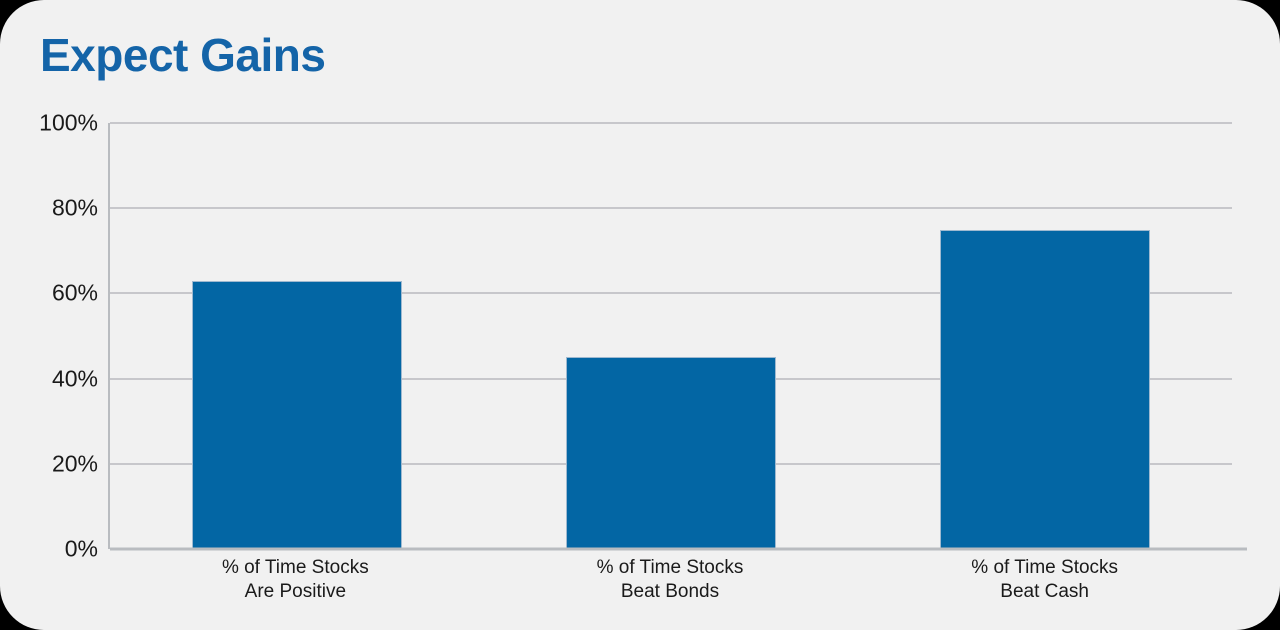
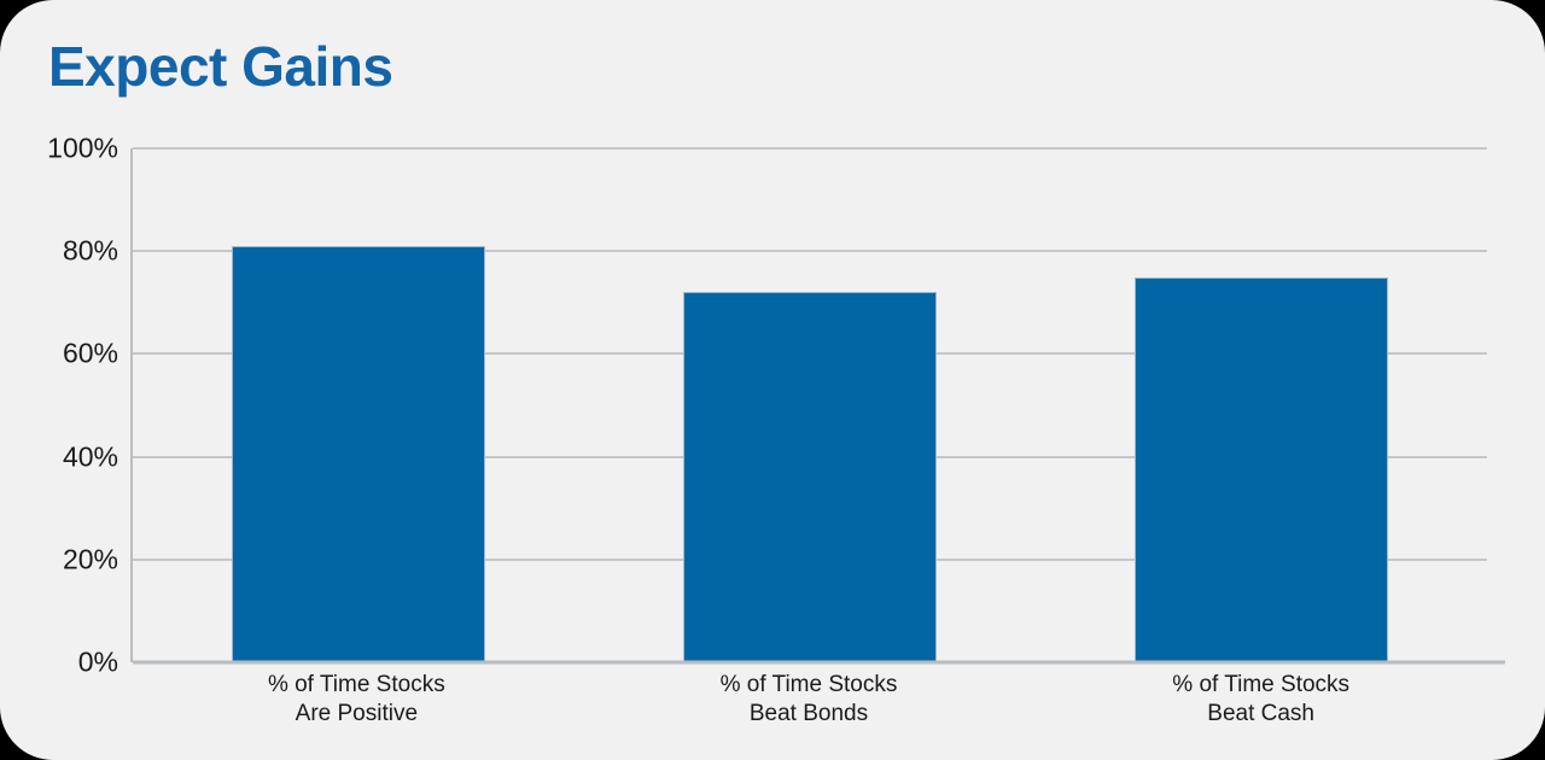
% of Time Stocks Are Positive: 63% -> 81%
% of Time Stocks Beat Bonds: 45% -> 72%
